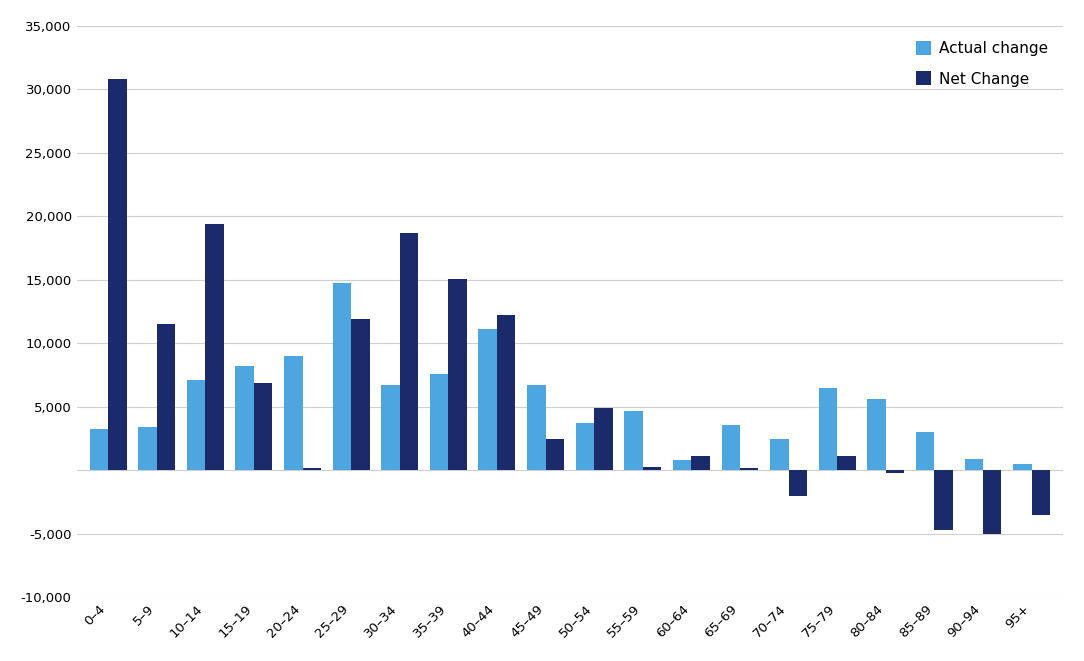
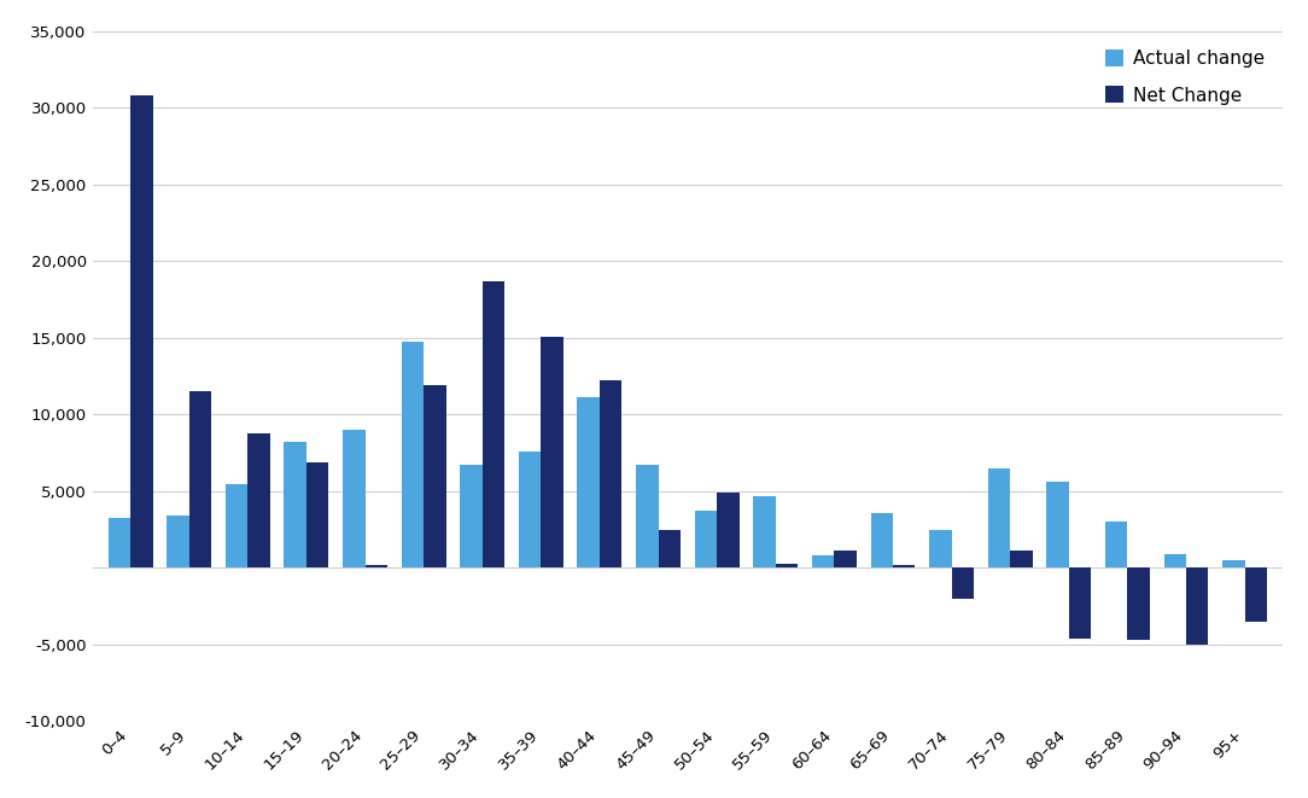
Actual change/10–14: 7,100 -> 5,500
Net Change/10–14: 19,400 -> 8,800
Net Change/80–84: -200 -> -4,600
